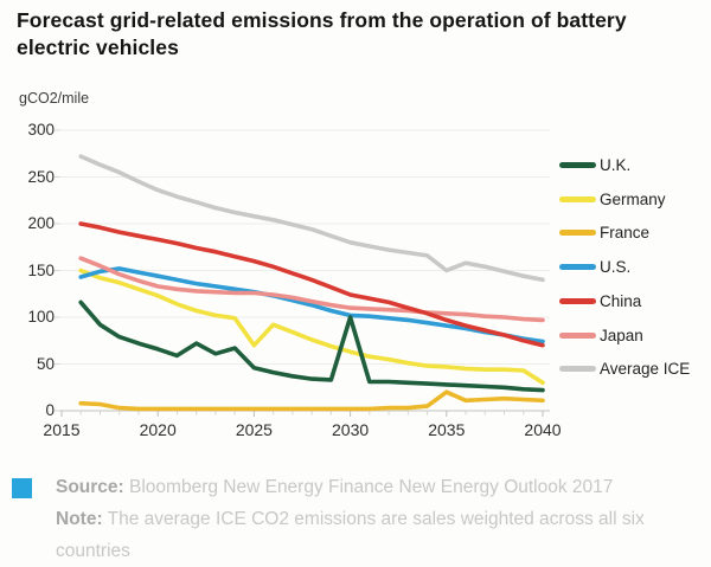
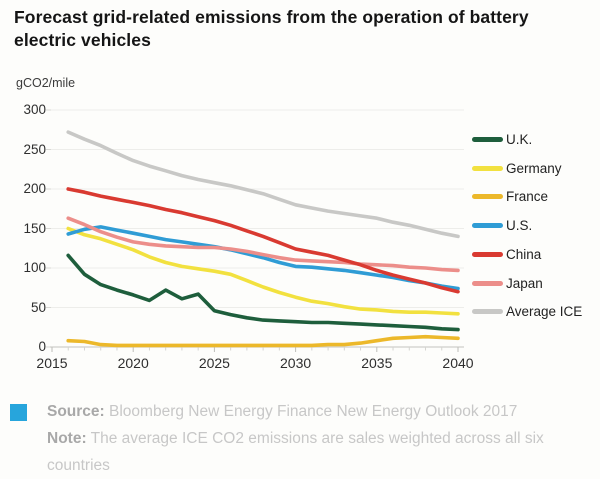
Germany/2025: 70 -> 100
U.K./2030: 100 -> 30
France/2035: 20 -> 10
Average ICE/2035: 150 -> 160
Germany/2040: 30 -> 40
